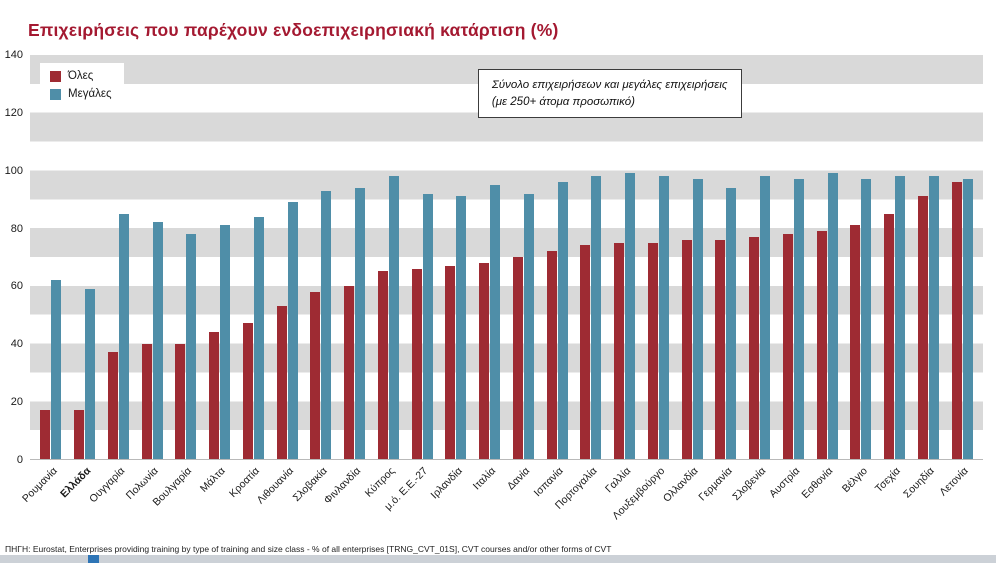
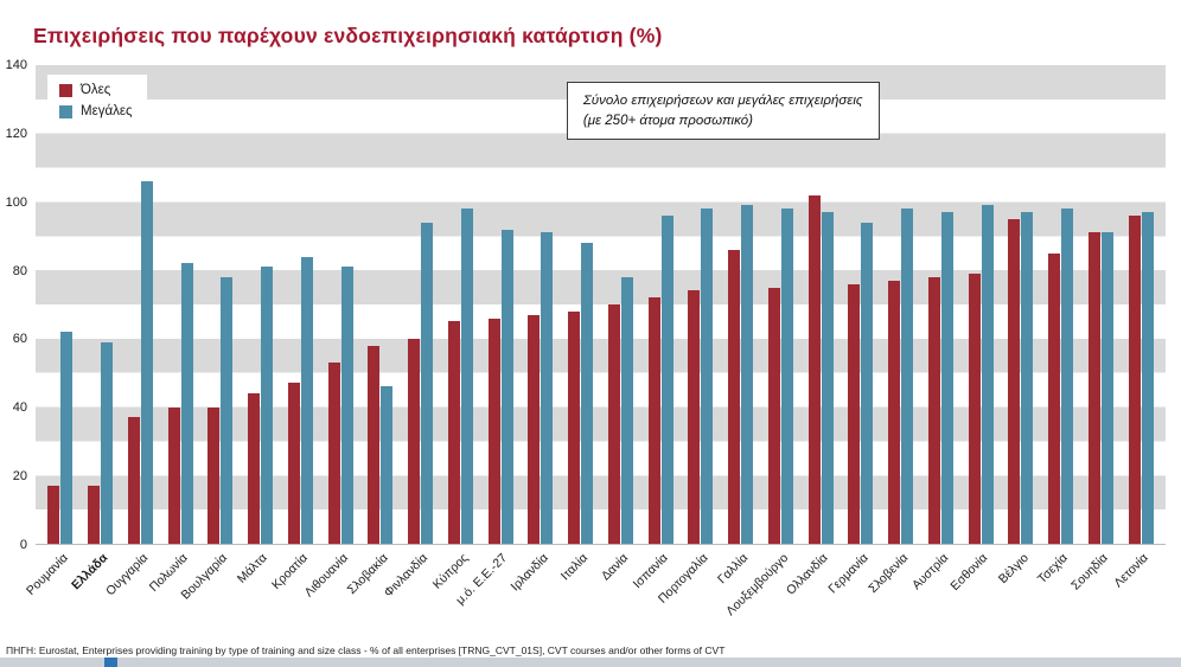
Μεγάλες/Ουγγαρία: 85 -> 106
Μεγάλες/Λιθουανία: 89 -> 81
Μεγάλες/Σλοβακία: 93 -> 46
Μεγάλες/Ιταλία: 95 -> 88
Μεγάλες/Δανία: 92 -> 78
Όλες/Γαλλία: 75 -> 86
Όλες/Ολλανδία: 76 -> 102
Όλες/Βέλγιο: 81 -> 95
Μεγάλες/Σουηδία: 98 -> 91
